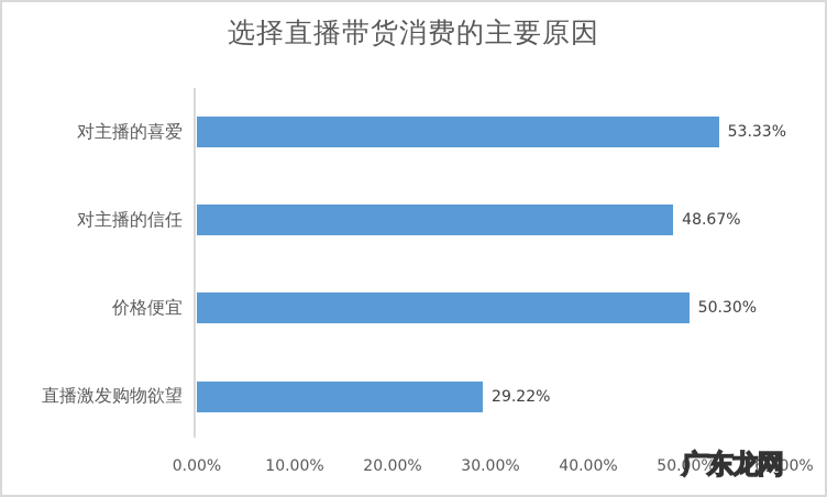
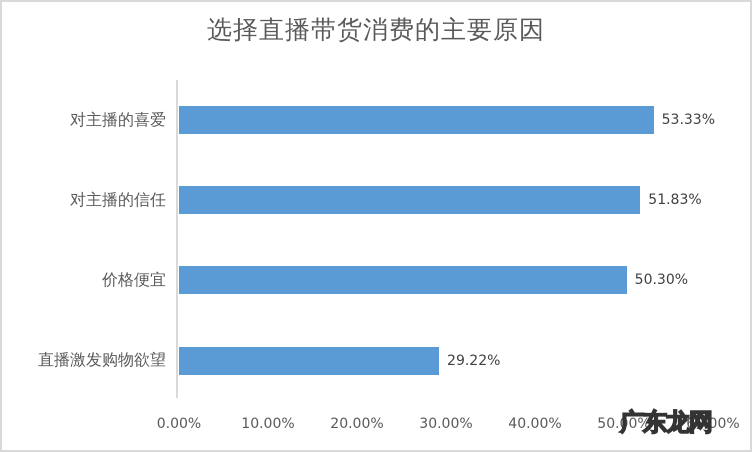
对主播的信任: 48.67% -> 51.83%
